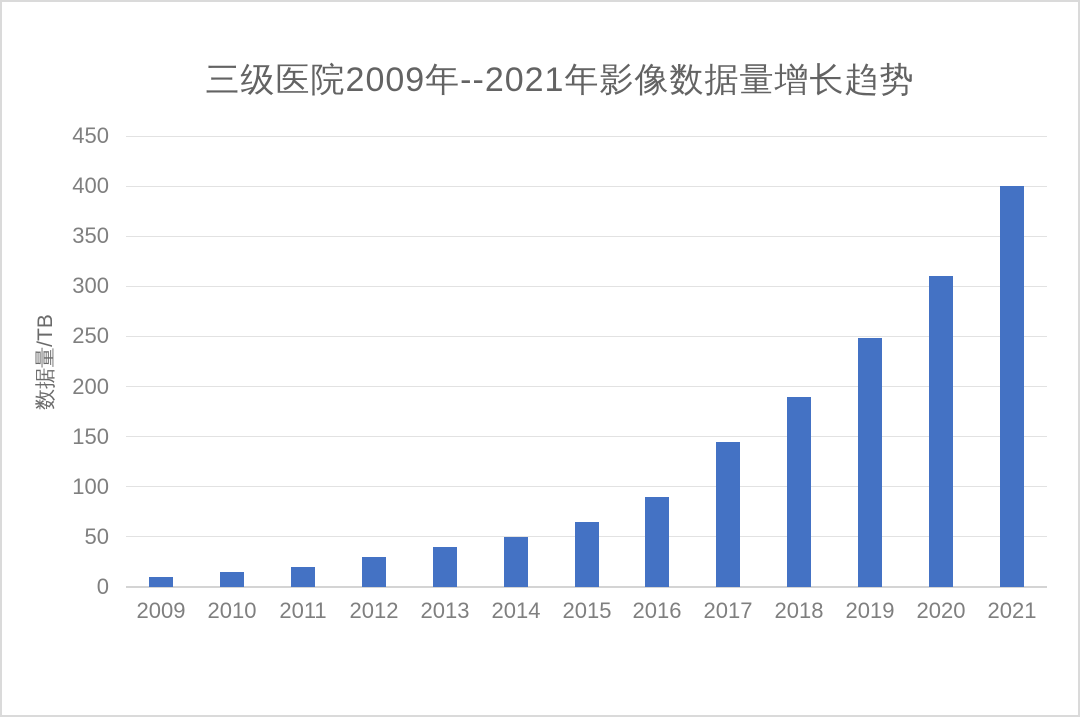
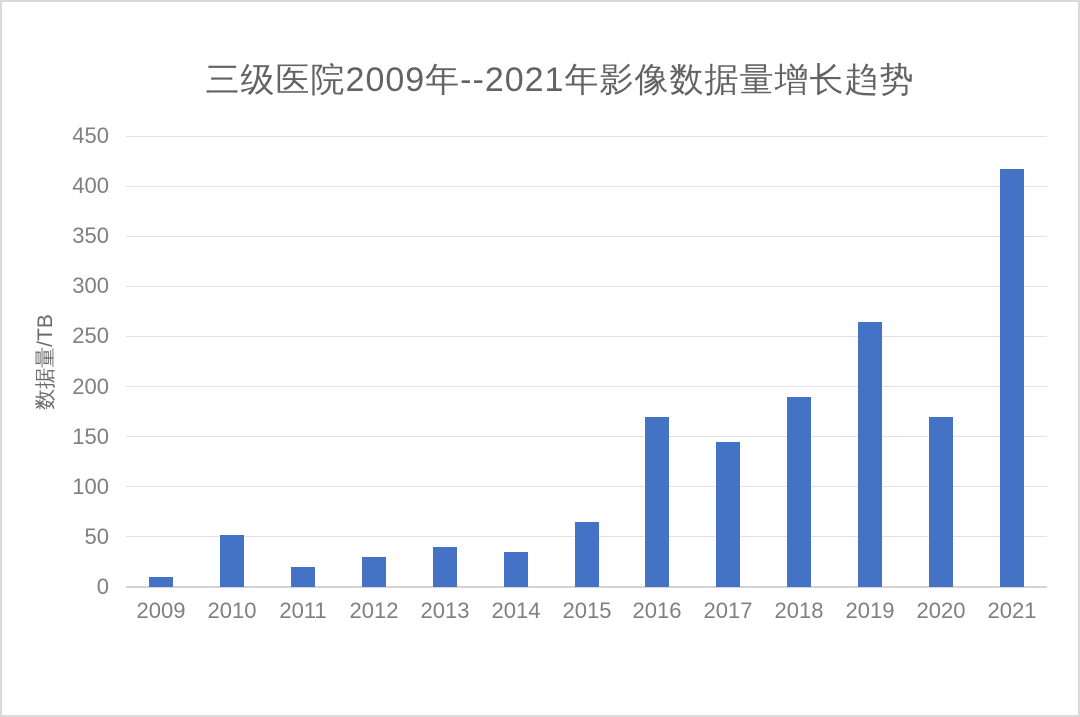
2010: 15 -> 52
2014: 50 -> 35
2016: 90 -> 170
2019: 248 -> 264
2020: 310 -> 170
2021: 400 -> 417
